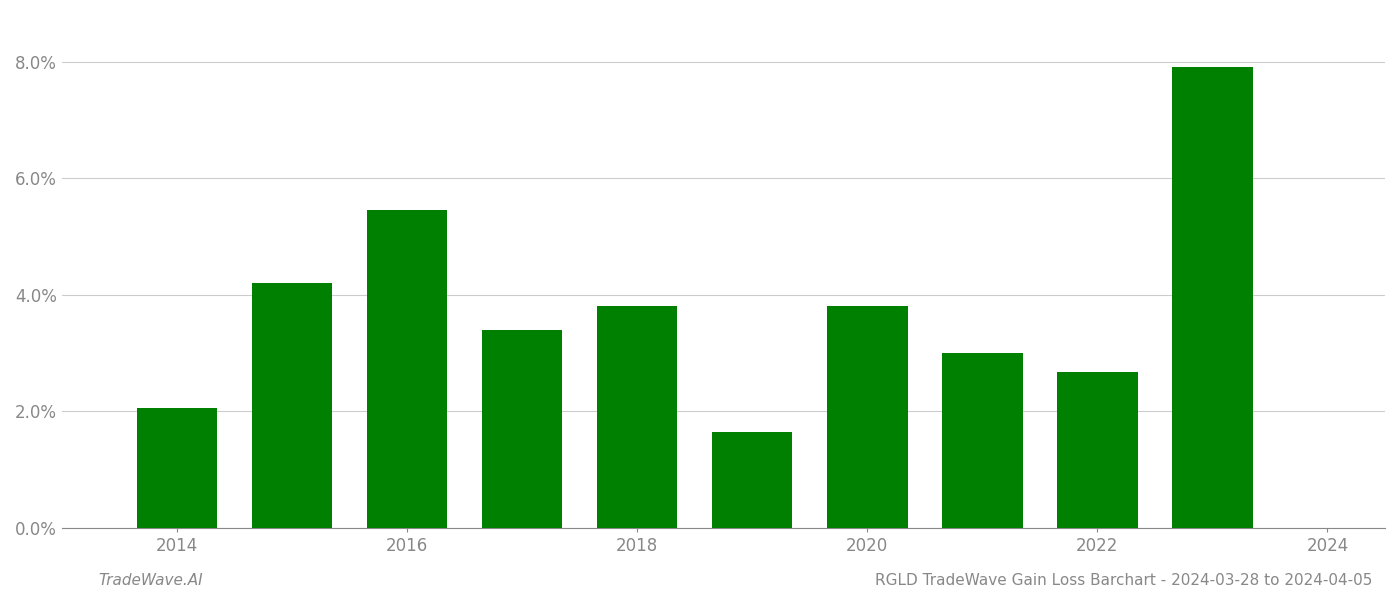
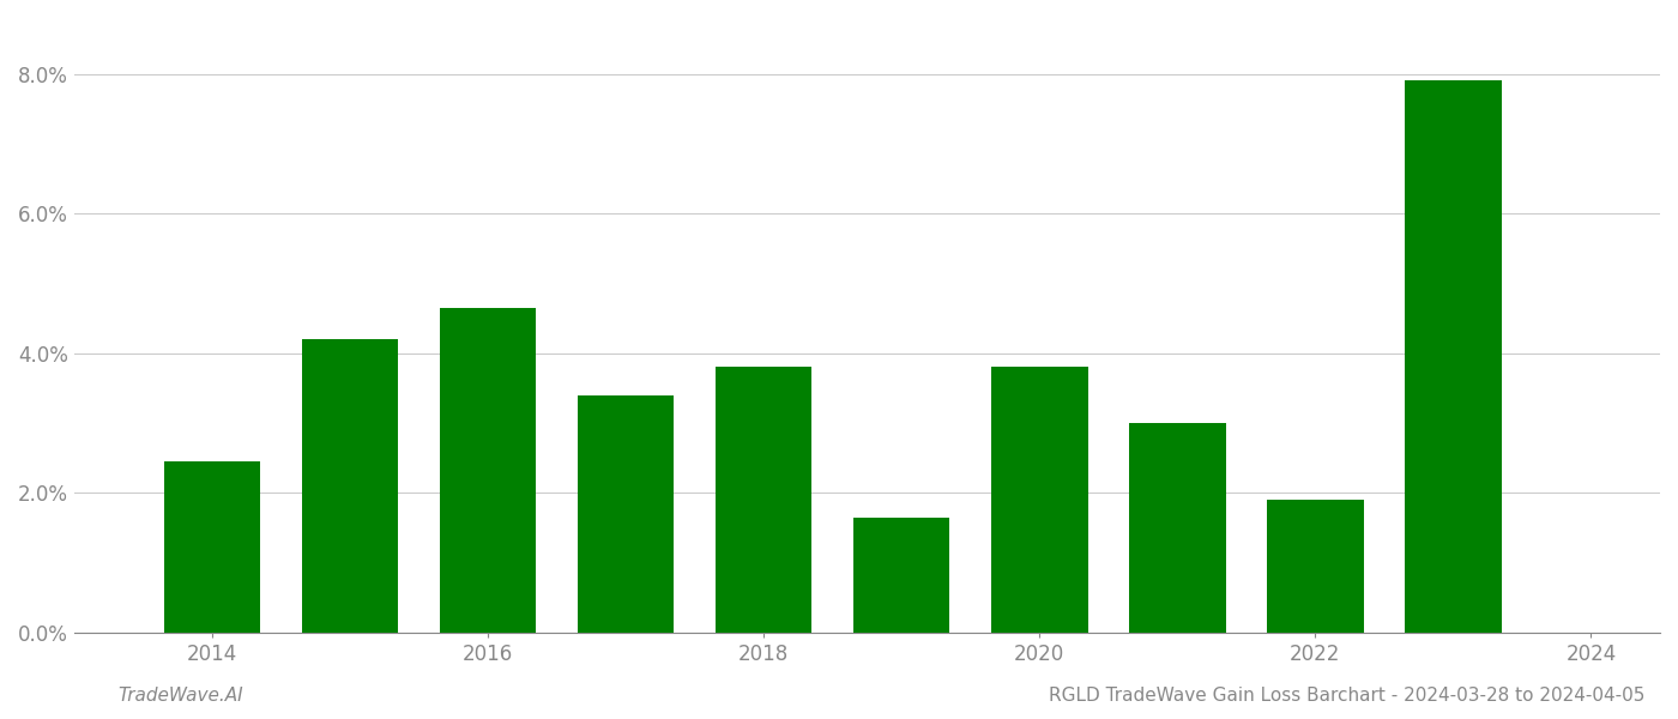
2014: 2.06% -> 2.45%
2016: 5.46% -> 4.65%
2022: 2.68% -> 1.90%
